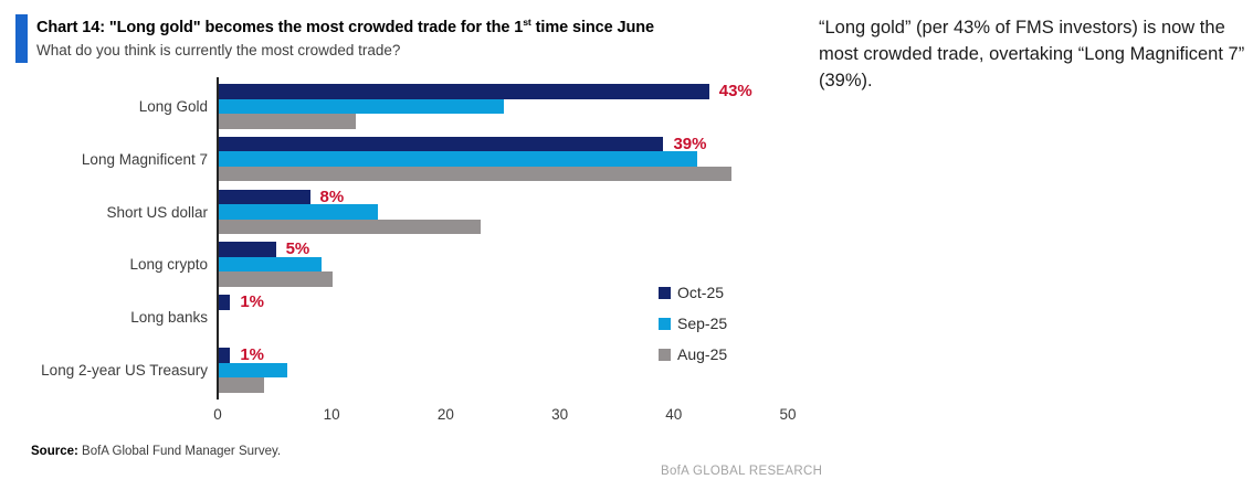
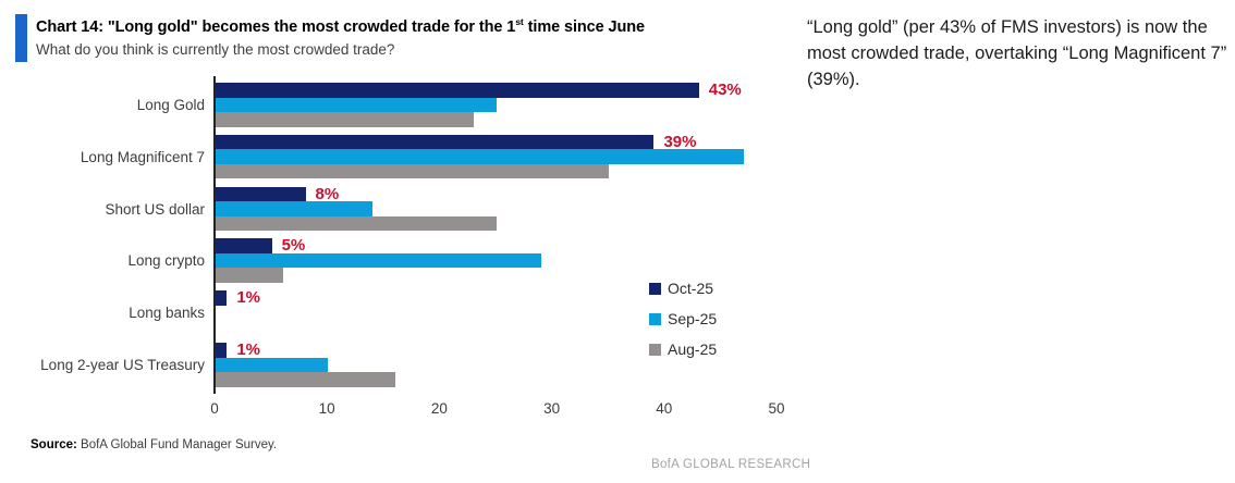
Aug-25/Long Gold: 12 -> 23
Sep-25/Long Magnificent 7: 42 -> 47
Aug-25/Long Magnificent 7: 45 -> 35
Aug-25/Short US dollar: 23 -> 25
Sep-25/Long crypto: 9 -> 29
Aug-25/Long crypto: 10 -> 6
Sep-25/Long 2-year US Treasury: 6 -> 10
Aug-25/Long 2-year US Treasury: 4 -> 16
